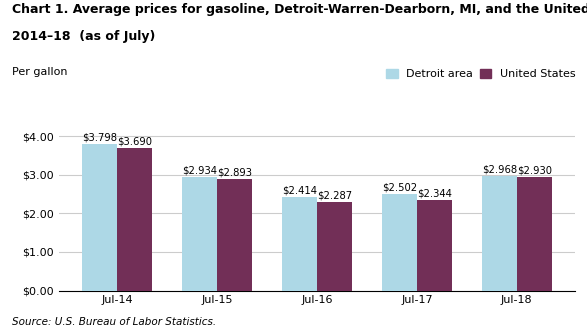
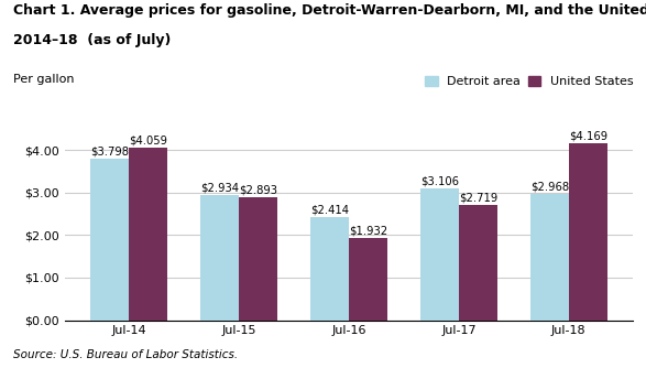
United States/Jul-14: $3.690 -> $4.059
United States/Jul-16: $2.287 -> $1.932
Detroit area/Jul-17: $2.502 -> $3.106
United States/Jul-17: $2.344 -> $2.719
United States/Jul-18: $2.930 -> $4.169
